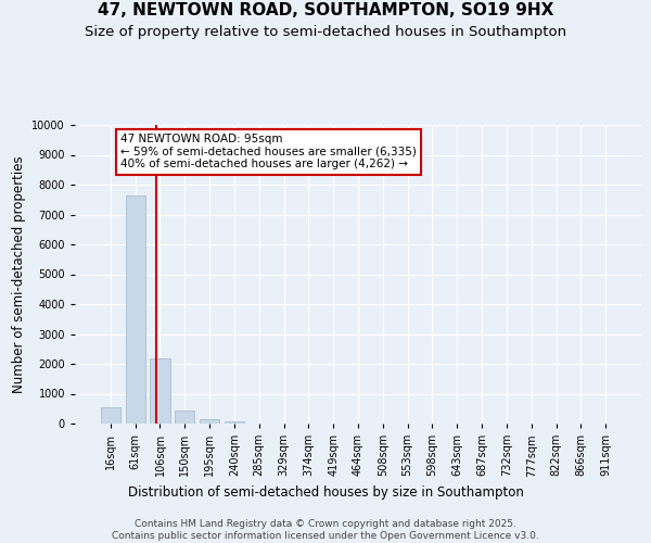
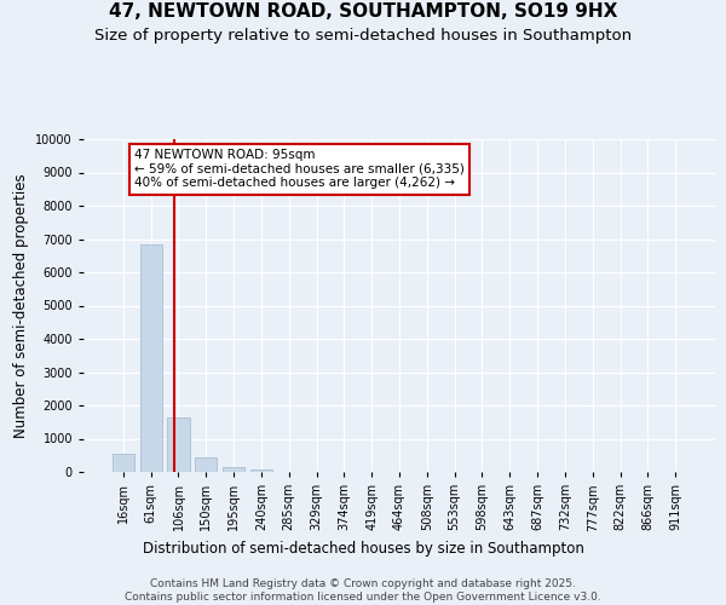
61sqm: 7650 -> 6850
106sqm: 2200 -> 1650
